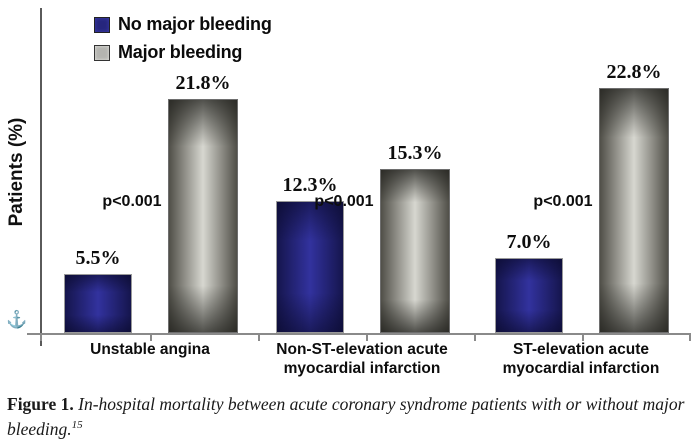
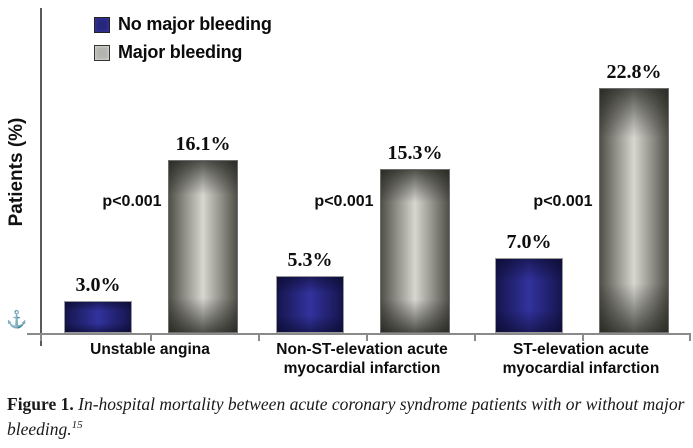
No major bleeding/Unstable angina: 5.5% -> 3.0%
Major bleeding/Unstable angina: 21.8% -> 16.1%
No major bleeding/Non-ST-elevation acute myocardial infarction: 12.3% -> 5.3%
